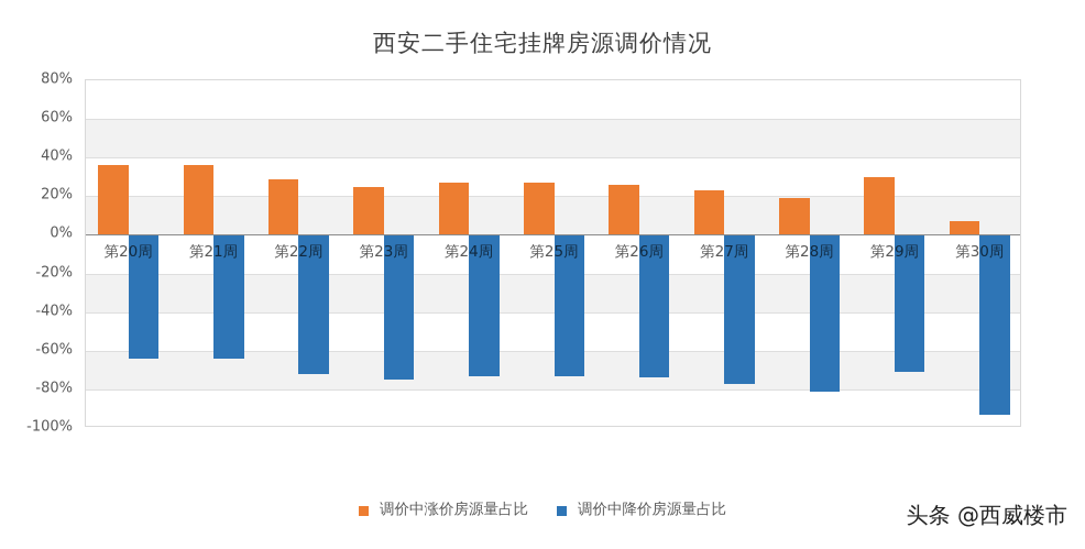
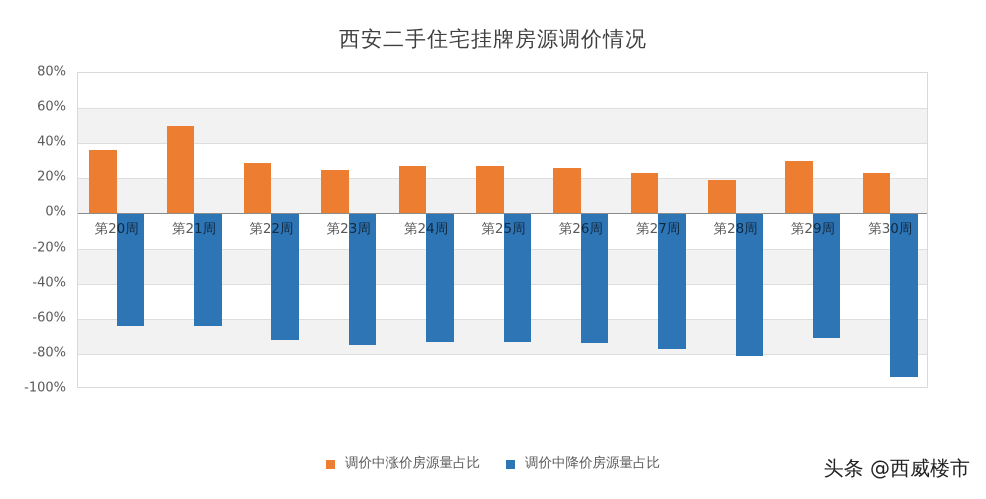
调价中涨价房源量占比/第21周: 36% -> 50%
调价中涨价房源量占比/第30周: 7% -> 23%
